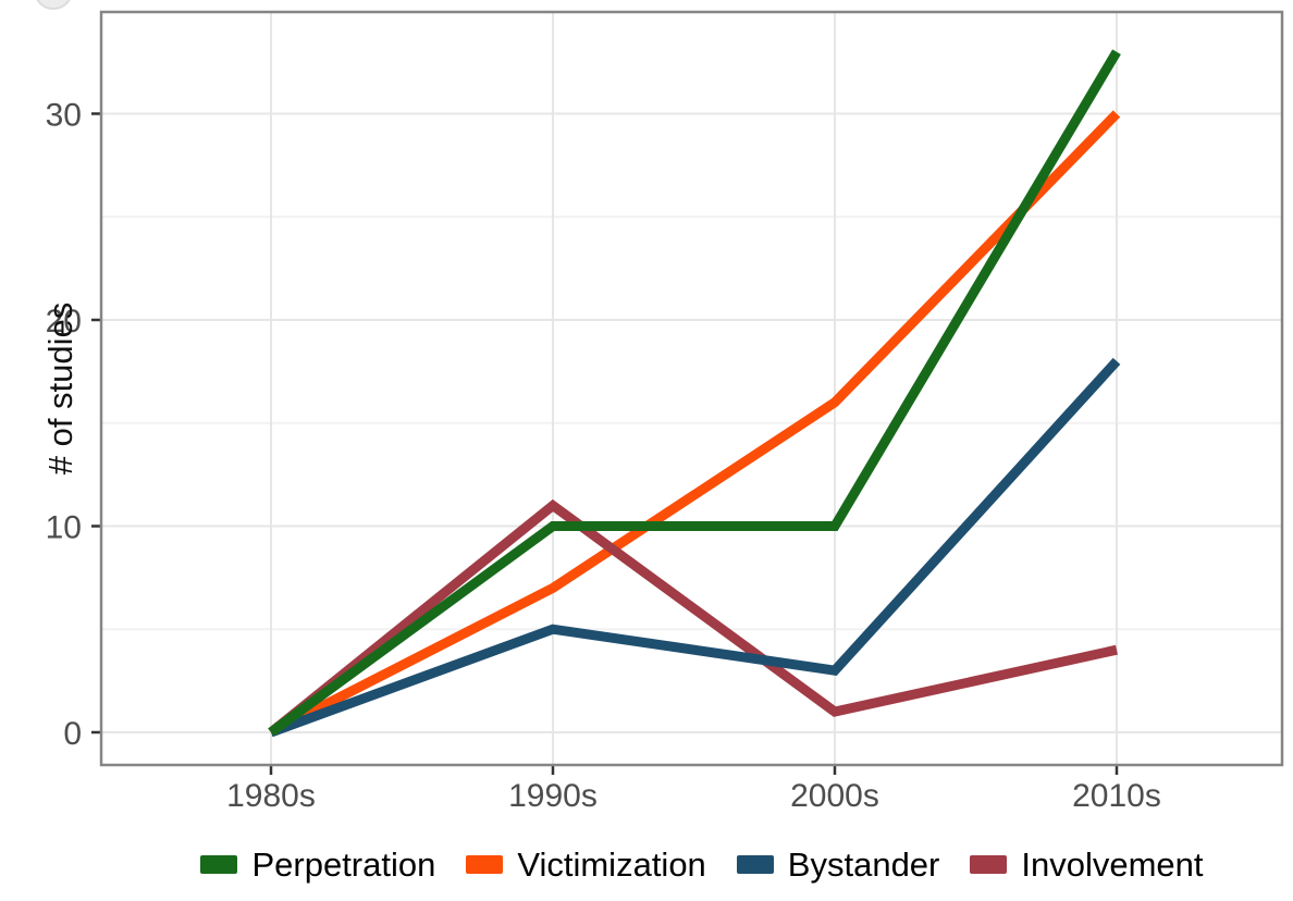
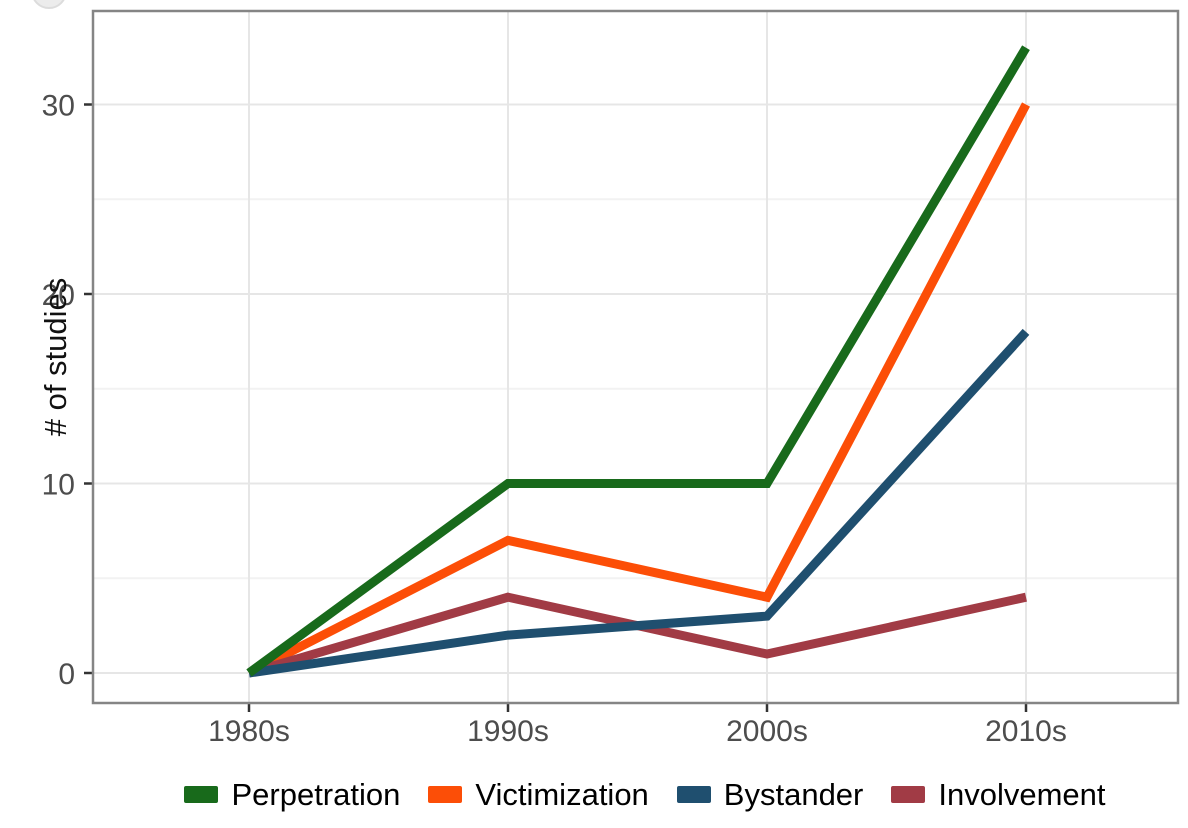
Bystander/1990s: 5 -> 2
Involvement/1990s: 11 -> 4
Victimization/2000s: 16 -> 4
